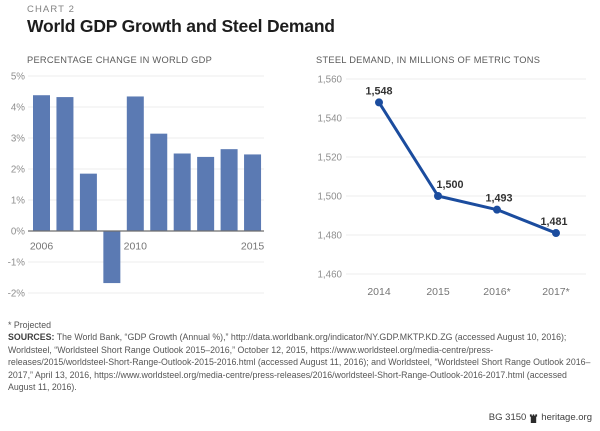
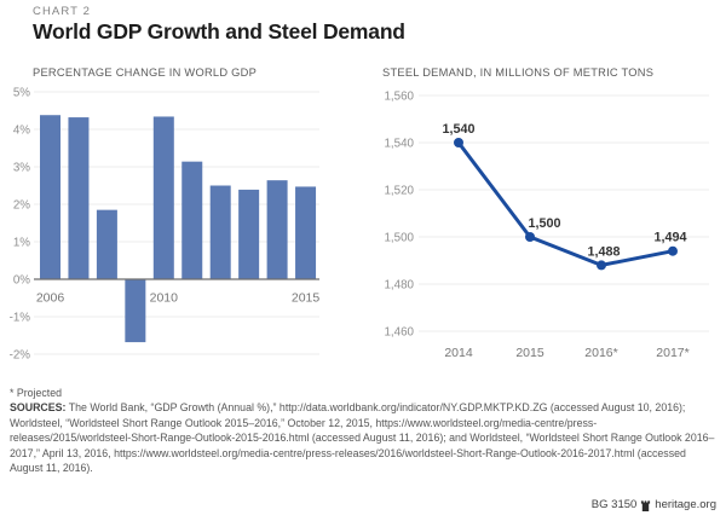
STEEL DEMAND, IN MILLIONS OF METRIC TONS/2014: 1,548 -> 1,540
STEEL DEMAND, IN MILLIONS OF METRIC TONS/2016*: 1,493 -> 1,488
STEEL DEMAND, IN MILLIONS OF METRIC TONS/2017*: 1,481 -> 1,494
